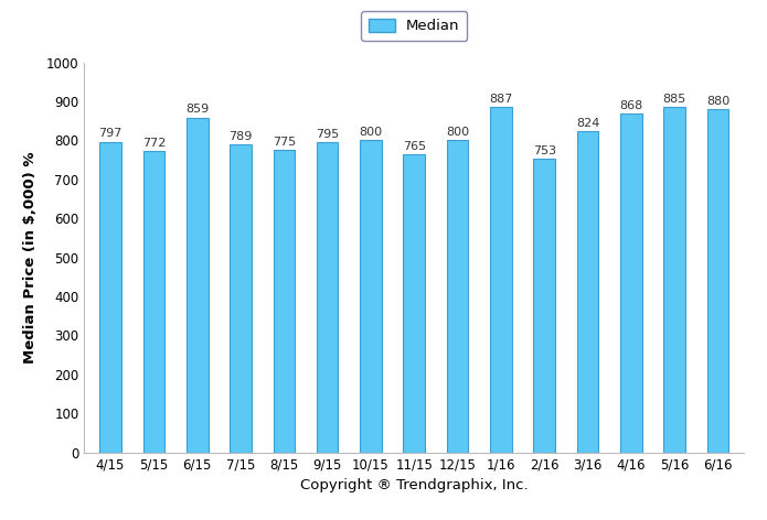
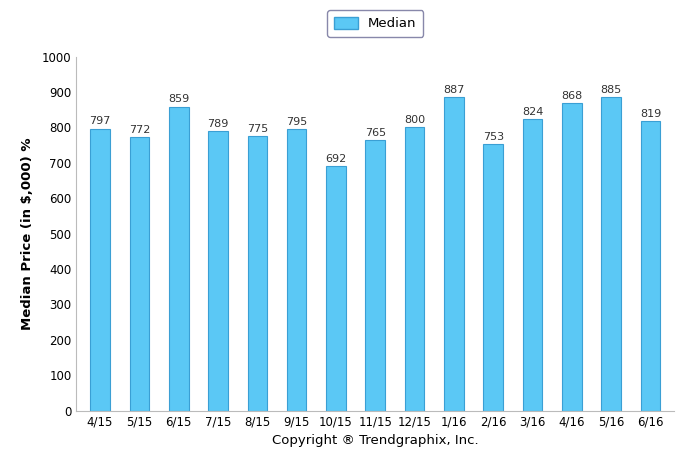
10/15: 800 -> 692
6/16: 880 -> 819
